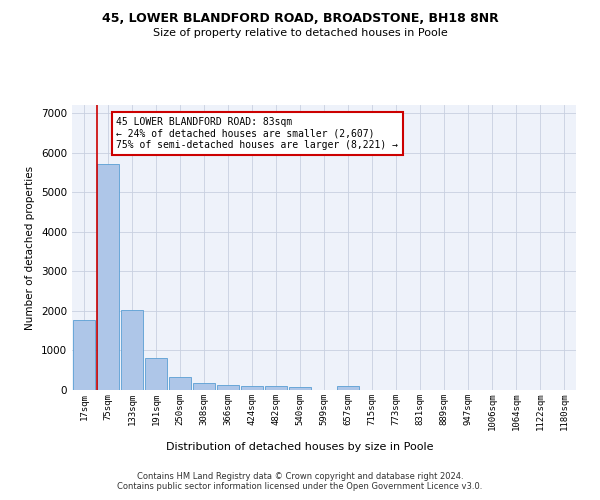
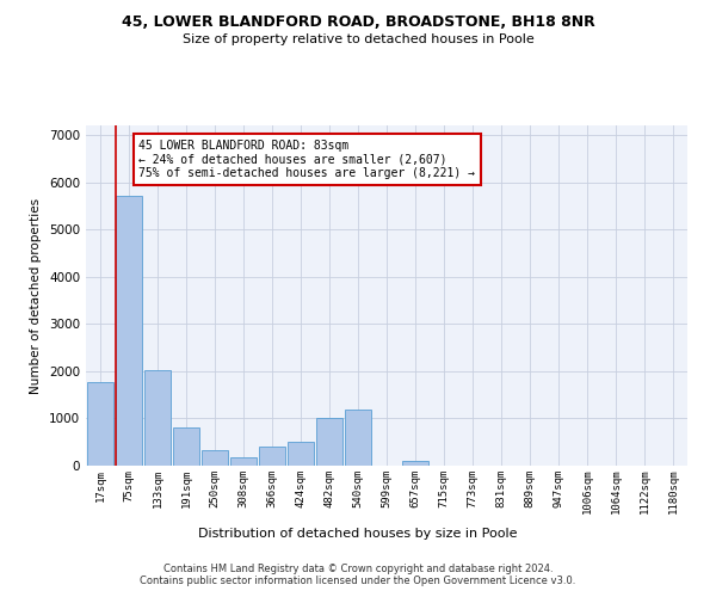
366sqm: 120 -> 400
424sqm: 100 -> 500
482sqm: 100 -> 1000
540sqm: 80 -> 1200
